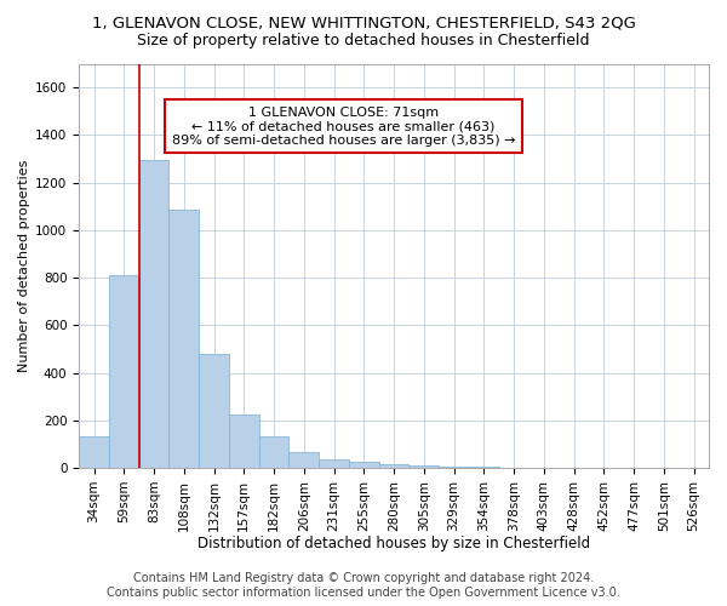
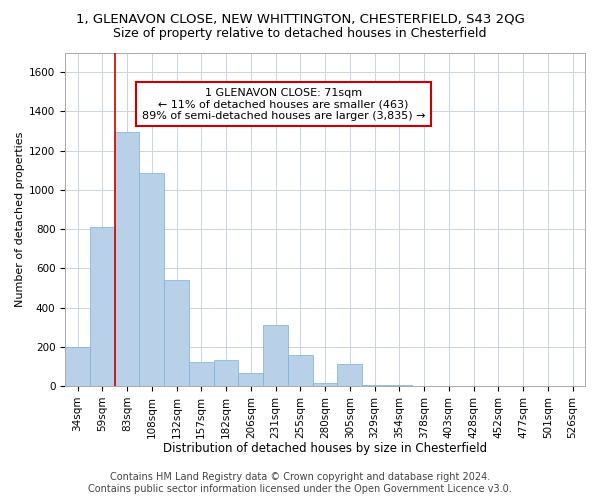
34sqm: 140 -> 200
132sqm: 480 -> 540
157sqm: 220 -> 120
231sqm: 40 -> 310
255sqm: 20 -> 160
305sqm: 10 -> 110
